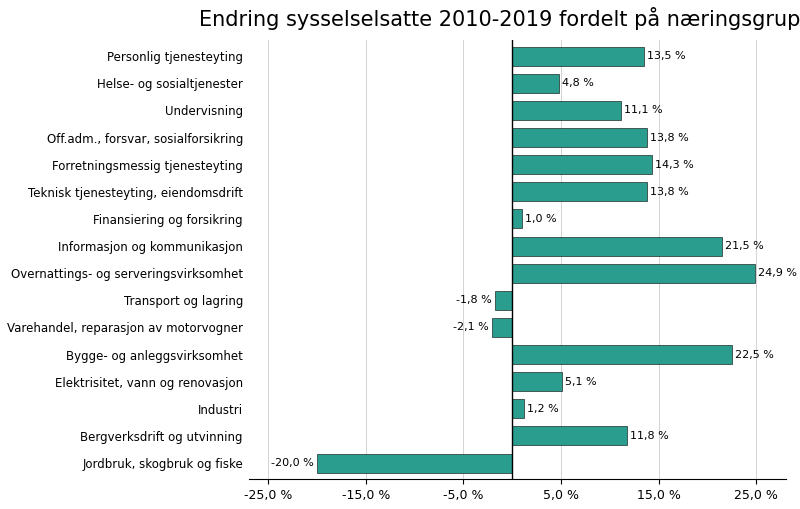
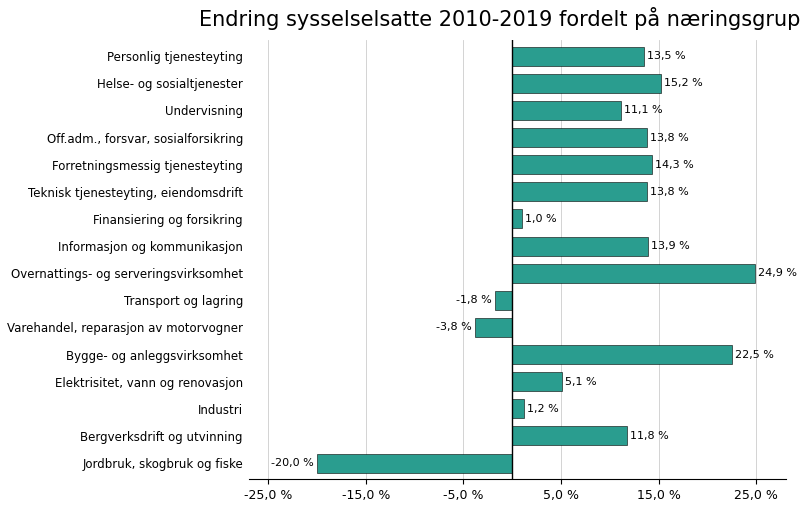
Helse- og sosialtjenester: 4,8 -> 15,2
Informasjon og kommunikasjon: 21,5 -> 13,9
Varehandel, reparasjon av motorvogner: -2,1 -> -3,8
